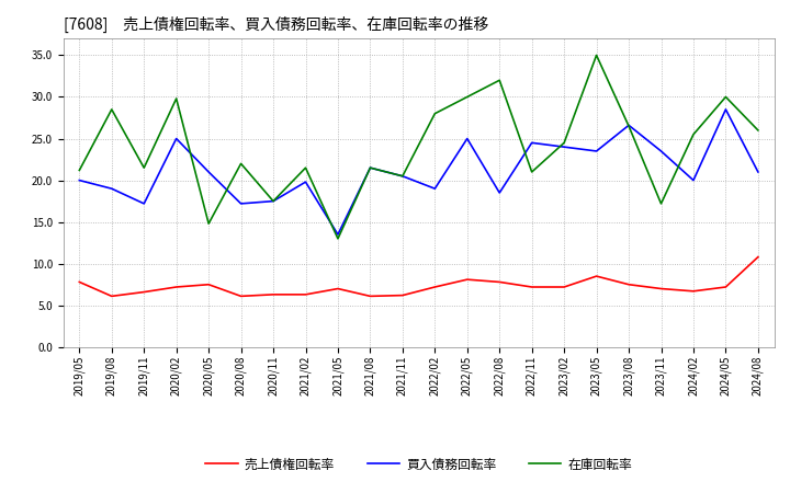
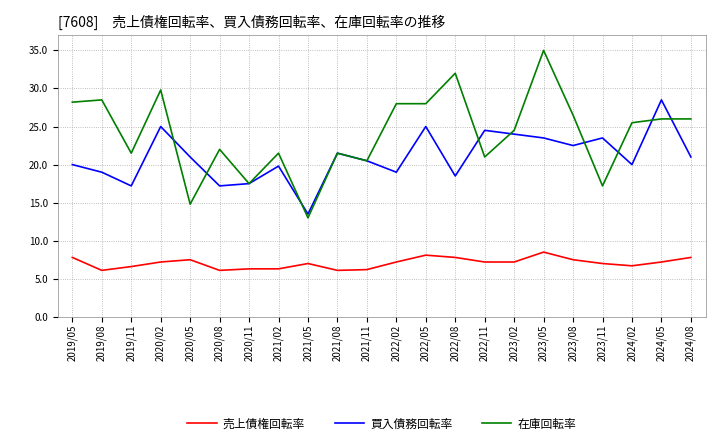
在庫回転率/2019/05: 21.2 -> 28.2
在庫回転率/2022/05: 30.0 -> 28.0
買入債務回転率/2023/08: 26.6 -> 22.5
在庫回転率/2024/05: 30.0 -> 26.0
売上債権回転率/2024/08: 10.8 -> 7.8
